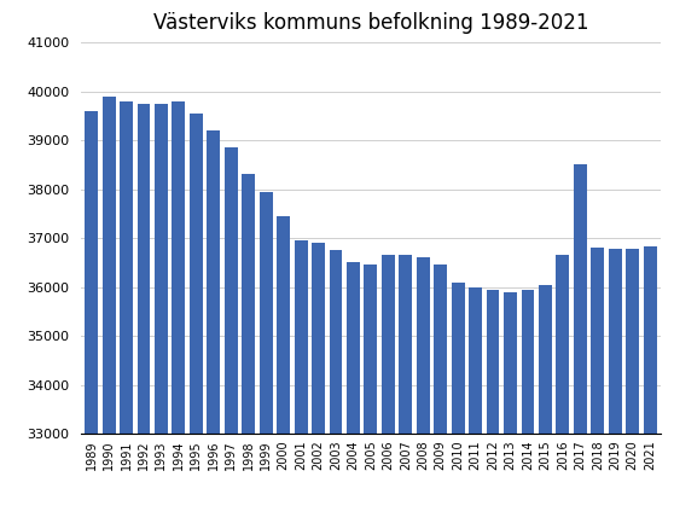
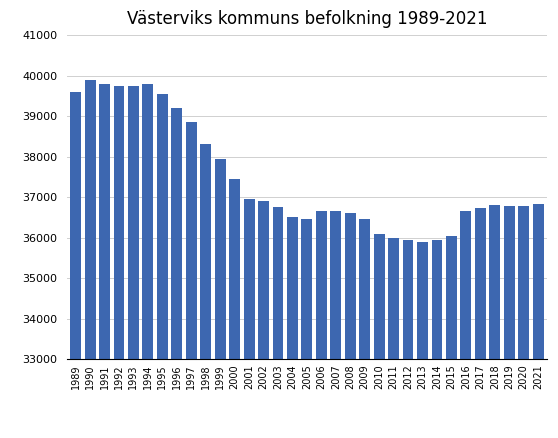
2017: 38500 -> 36720
